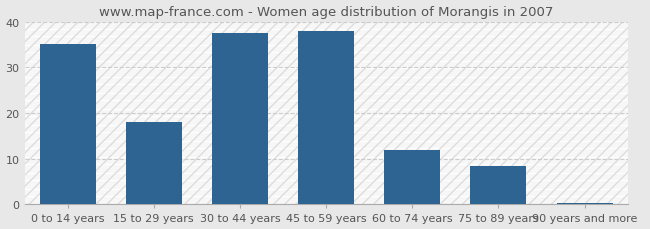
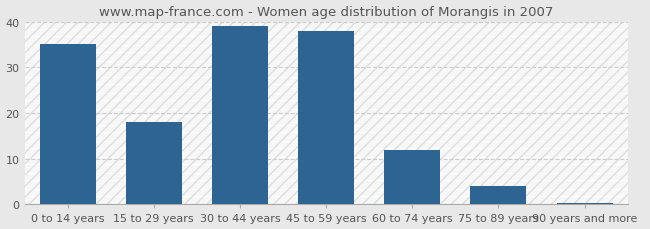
30 to 44 years: 37.5 -> 39.0
75 to 89 years: 8.5 -> 4.0
